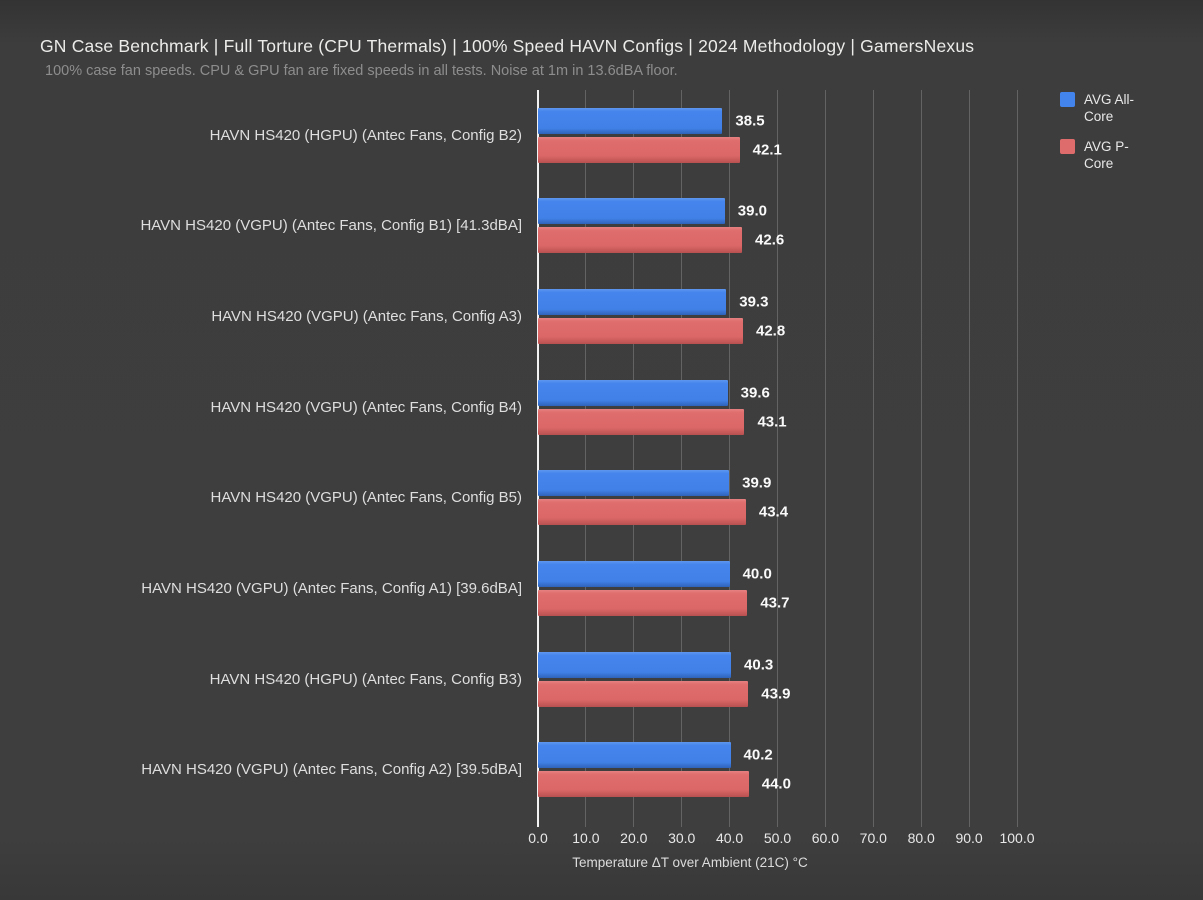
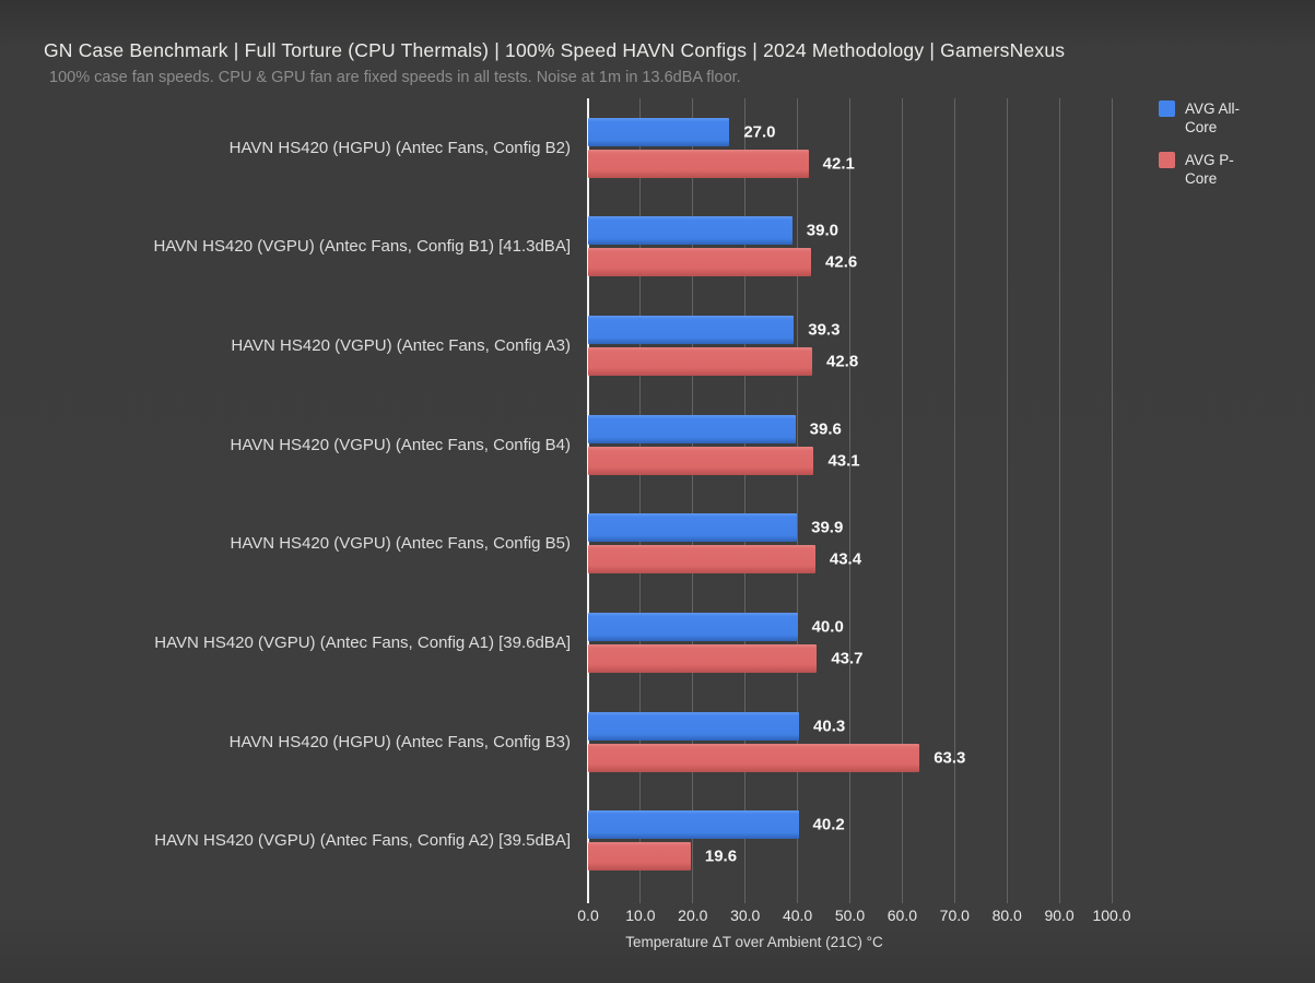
AVG All-Core/HAVN HS420 (HGPU) (Antec Fans, Config B2): 38.5 -> 27.0
AVG P-Core/HAVN HS420 (HGPU) (Antec Fans, Config B3): 43.9 -> 63.3
AVG P-Core/HAVN HS420 (VGPU) (Antec Fans, Config A2) [39.5dBA]: 44.0 -> 19.6
